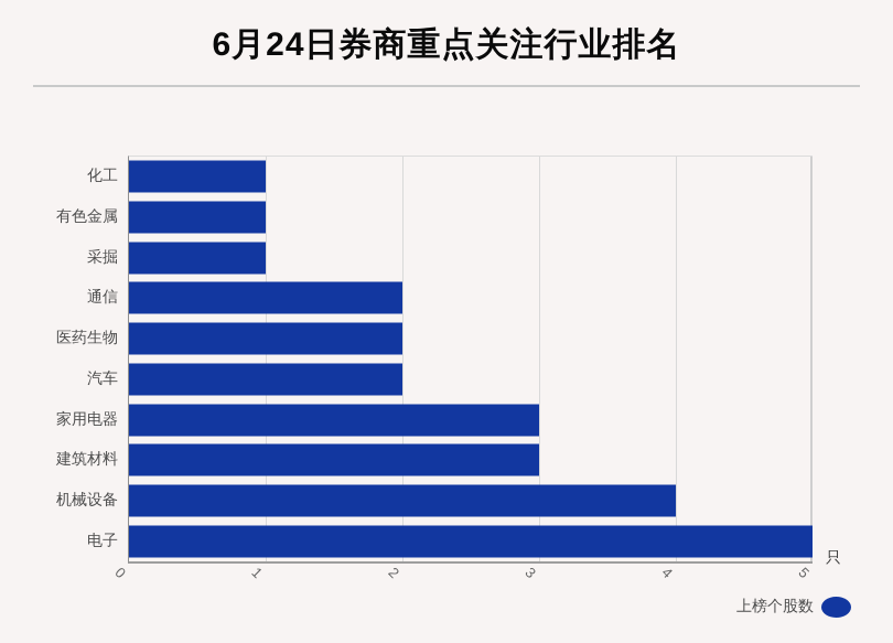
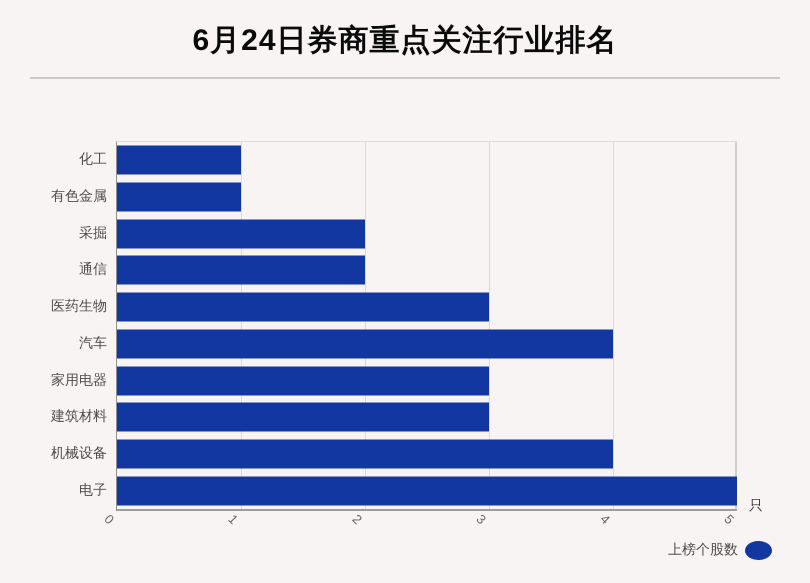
采掘: 1 -> 2
医药生物: 2 -> 3
汽车: 2 -> 4
